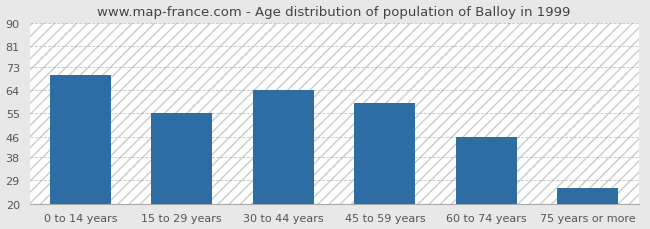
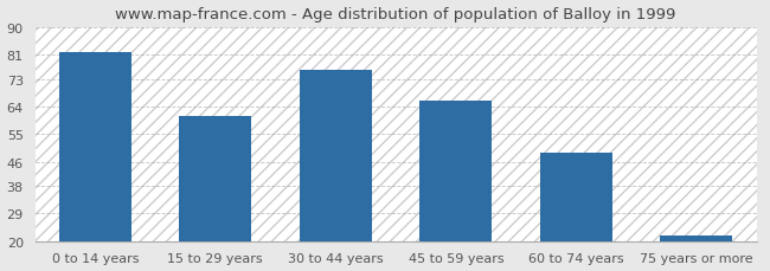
0 to 14 years: 70 -> 82
15 to 29 years: 55 -> 61
30 to 44 years: 64 -> 76
45 to 59 years: 59 -> 66
60 to 74 years: 46 -> 49
75 years or more: 26 -> 22
